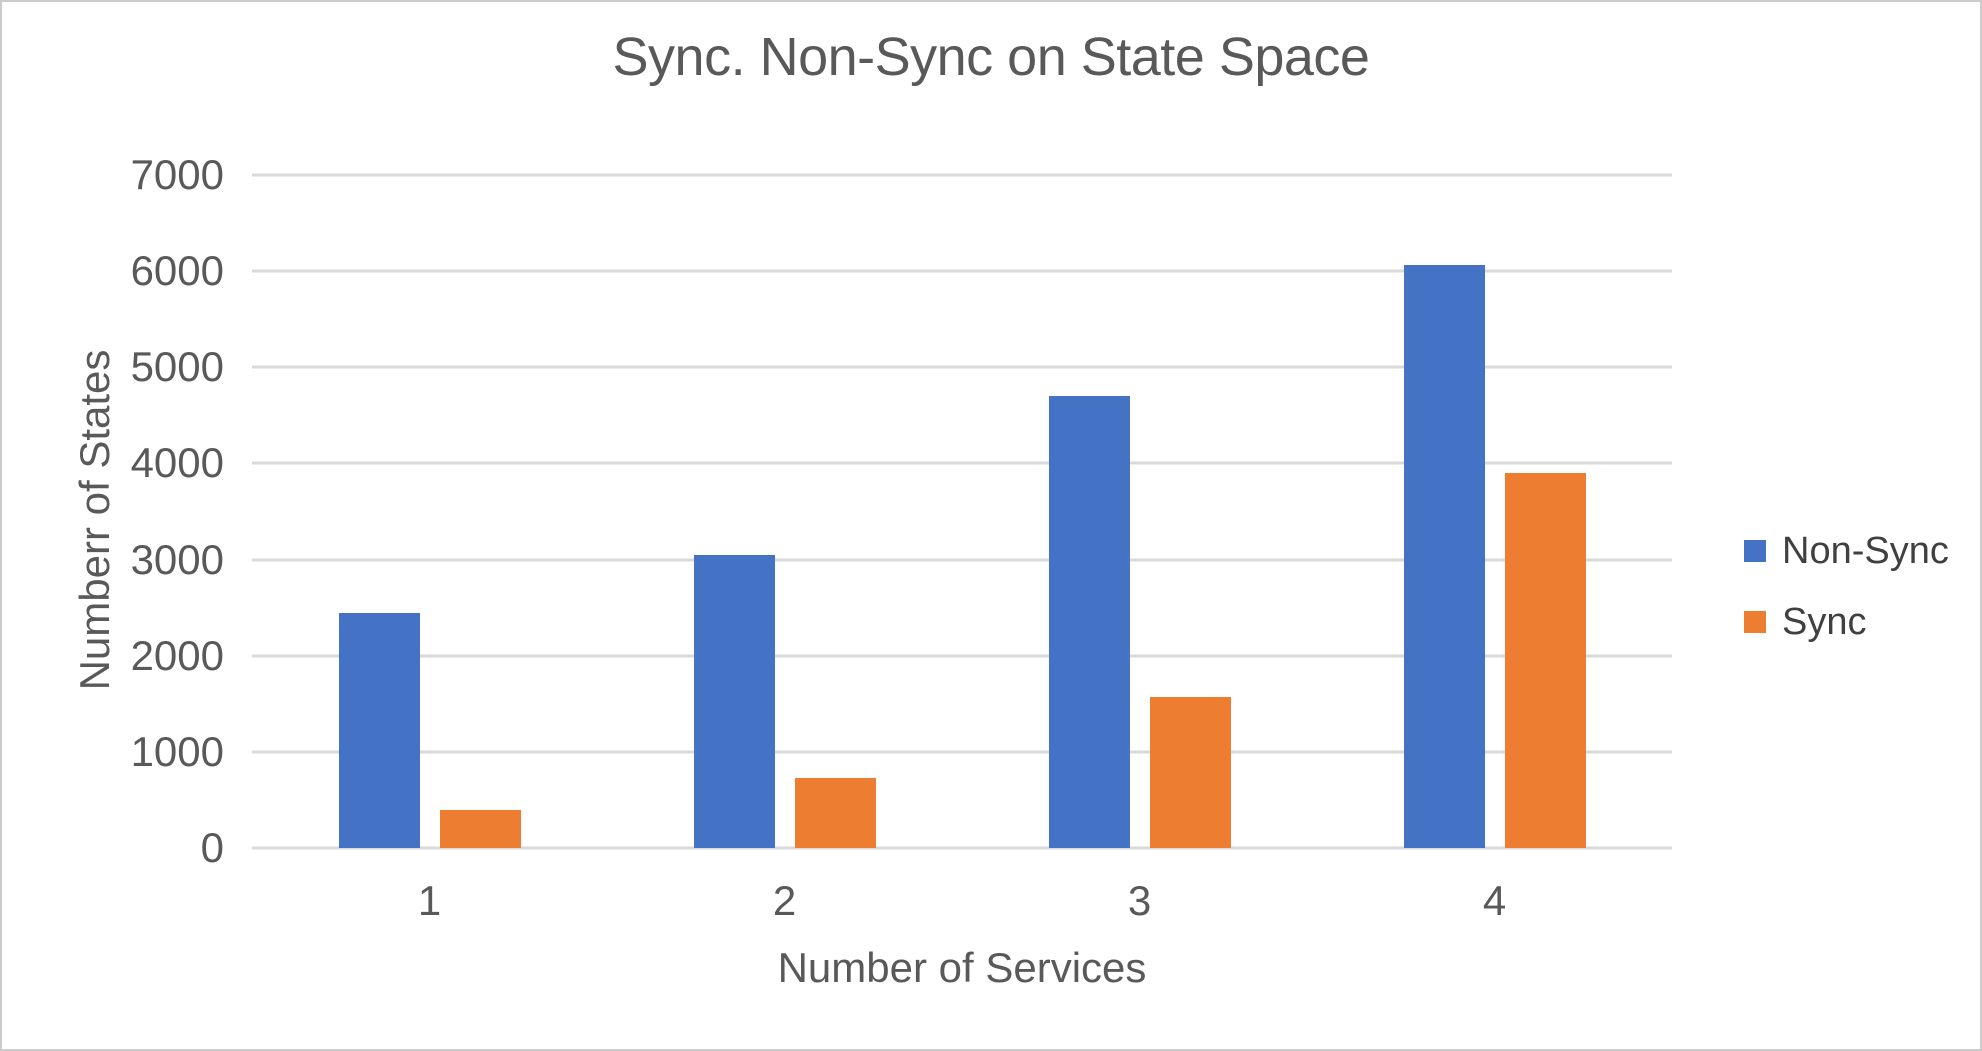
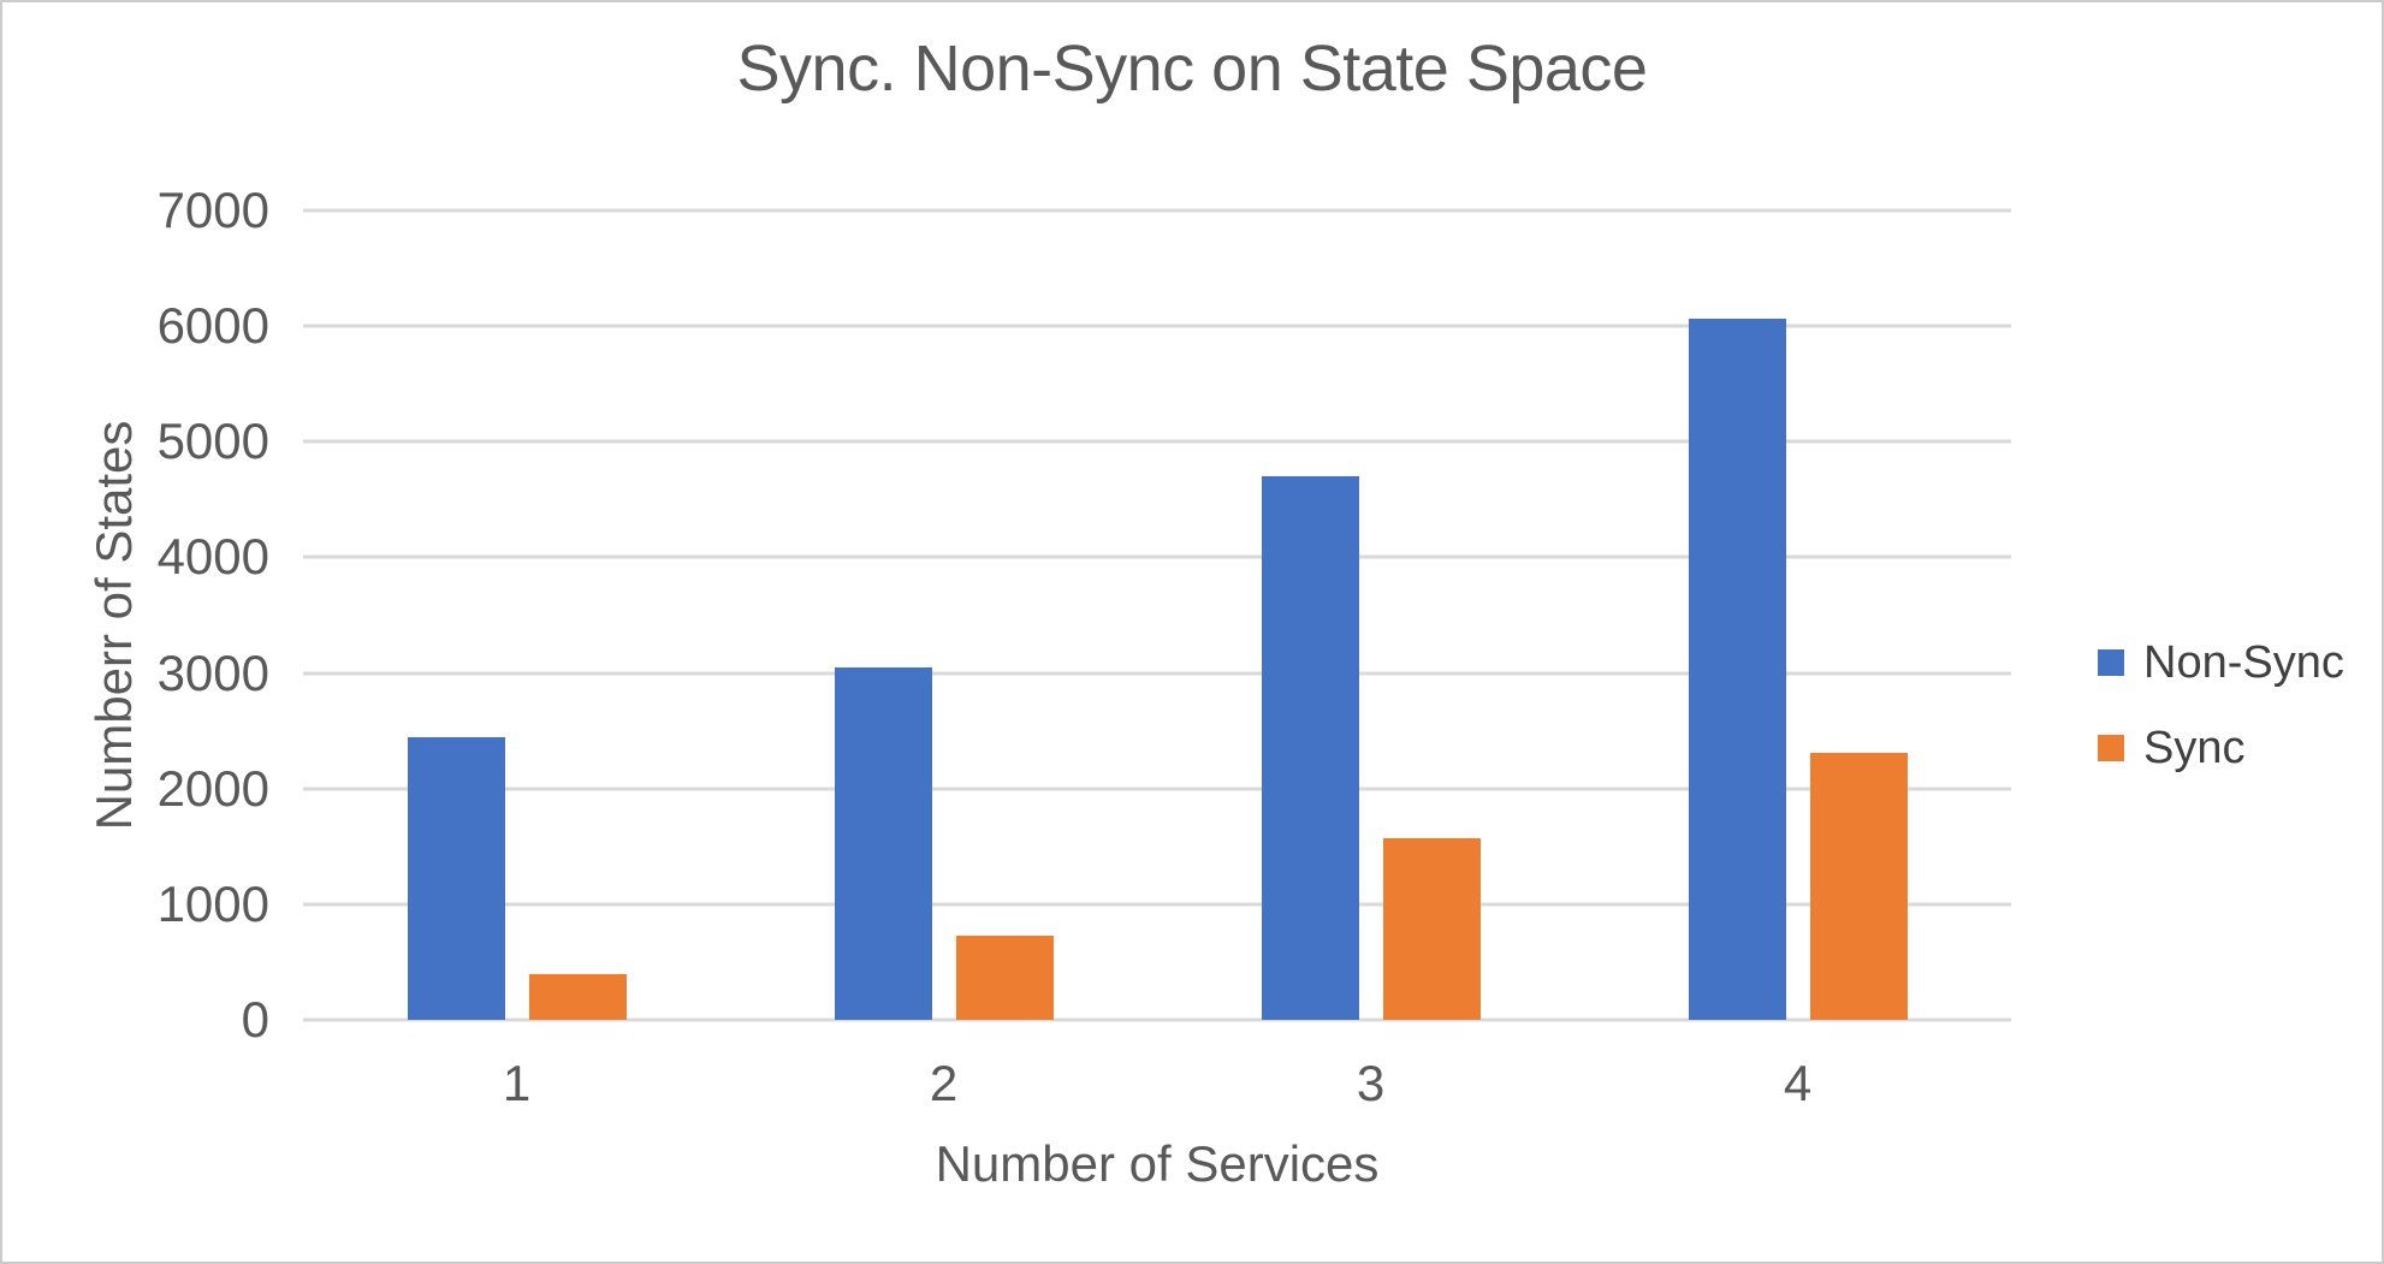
Sync/4: 3900 -> 2300
